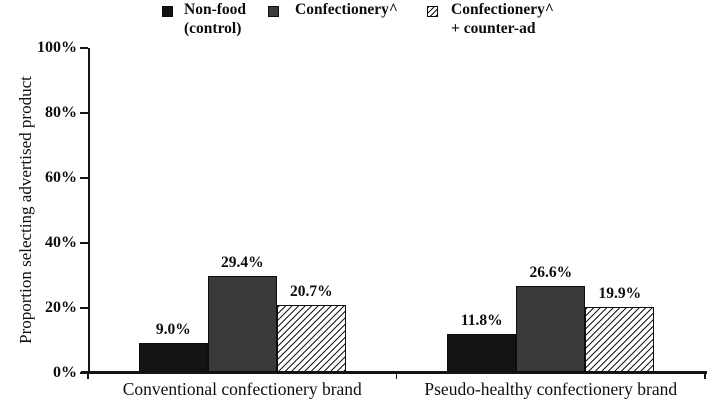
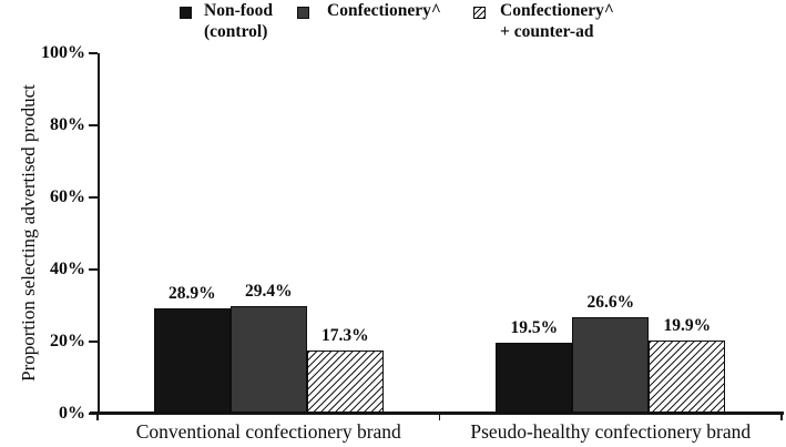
Non-food (control)/Conventional confectionery brand: 9.0% -> 28.9%
Confectionery^ + counter-ad/Conventional confectionery brand: 20.7% -> 17.3%
Non-food (control)/Pseudo-healthy confectionery brand: 11.8% -> 19.5%
